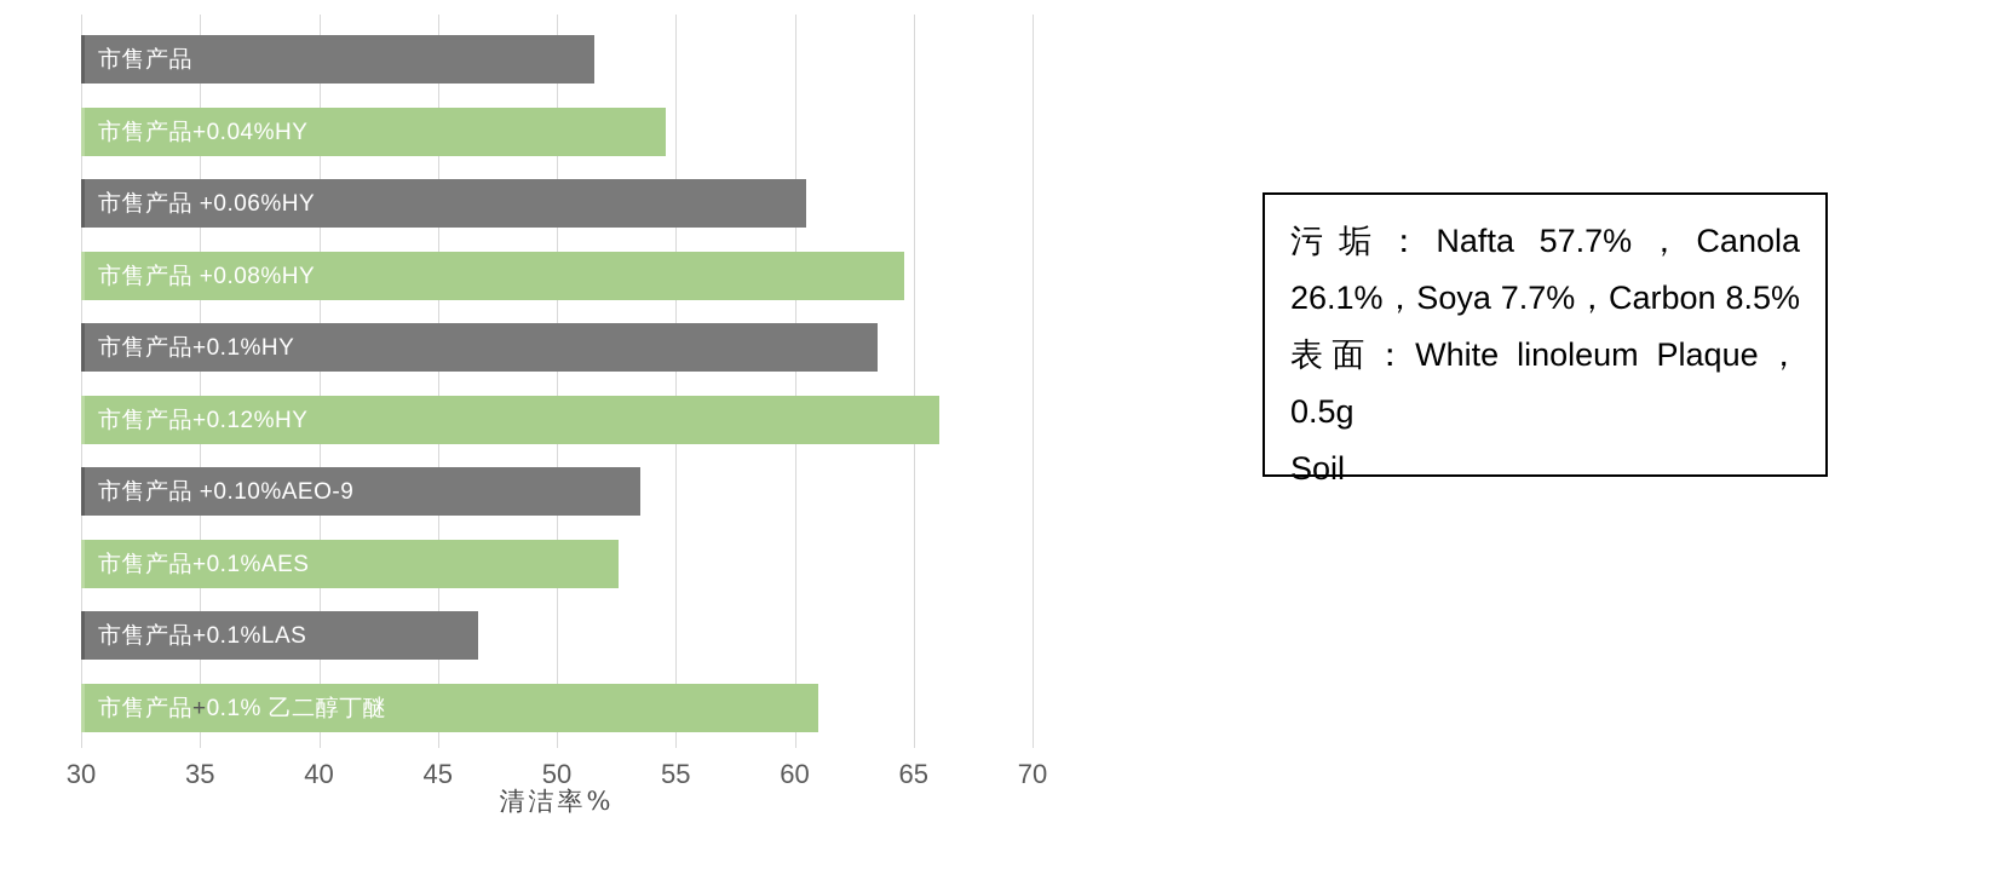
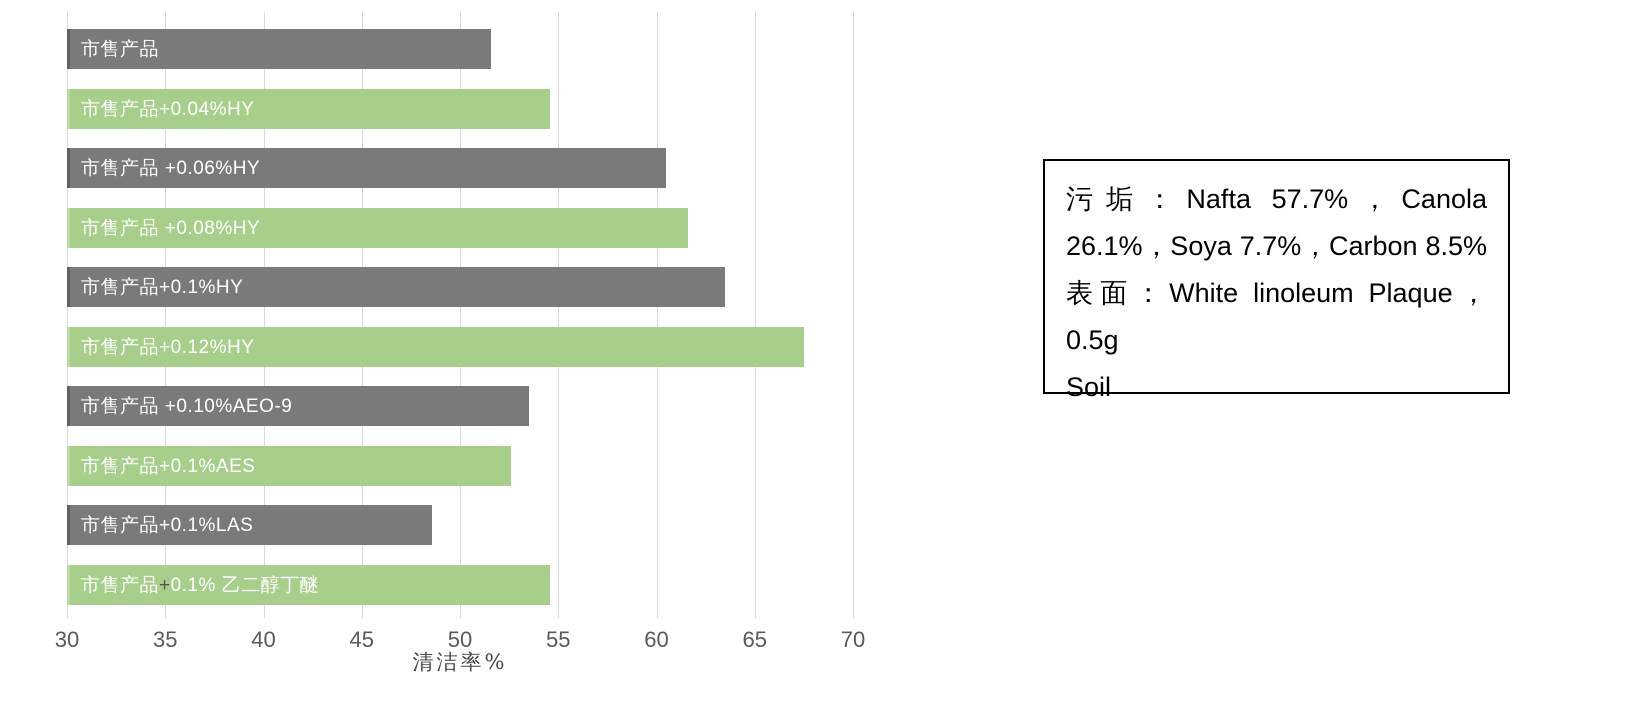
市售产品 +0.08%HY: 64.6 -> 61.6
市售产品+0.12%HY: 66.1 -> 67.5
市售产品+0.1%LAS: 46.7 -> 48.6
市售产品+0.1% 乙二醇丁醚: 61.0 -> 54.6
